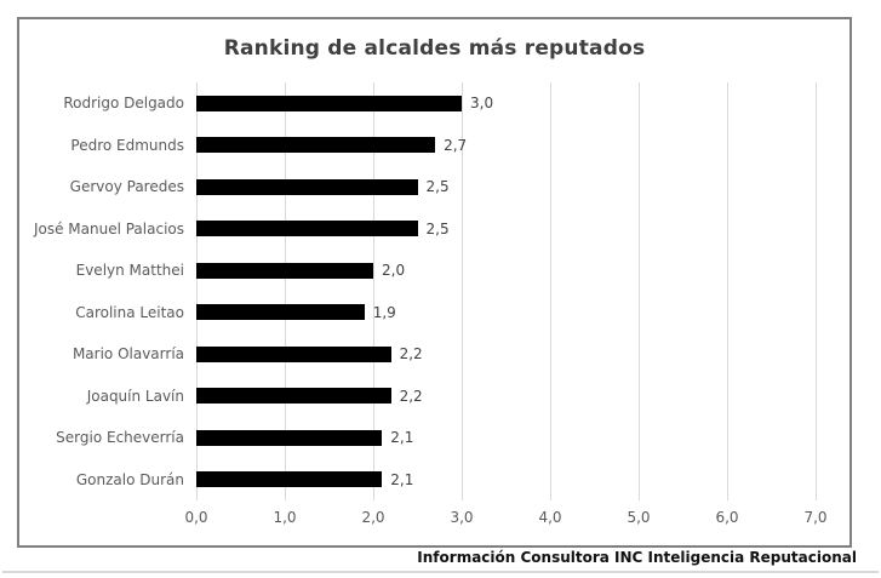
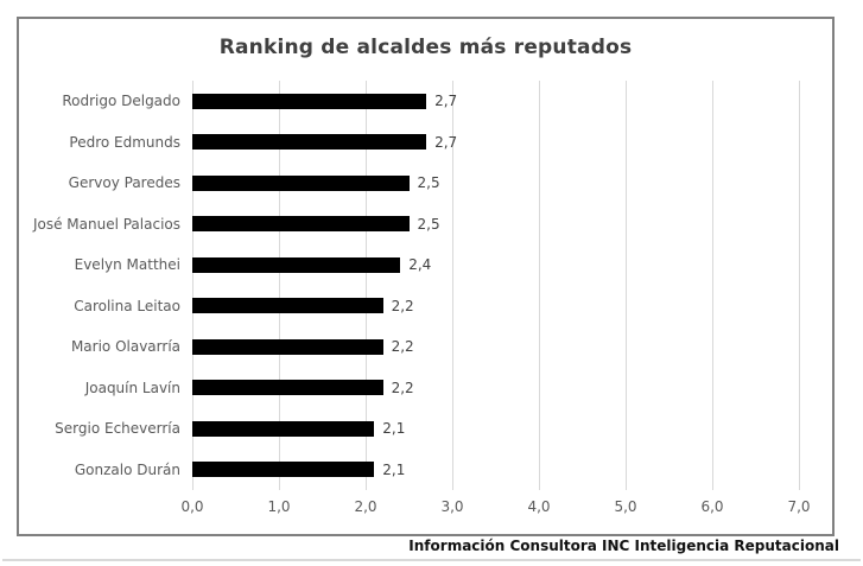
Rodrigo Delgado: 3,0 -> 2,7
Evelyn Matthei: 2,0 -> 2,4
Carolina Leitao: 1,9 -> 2,2
